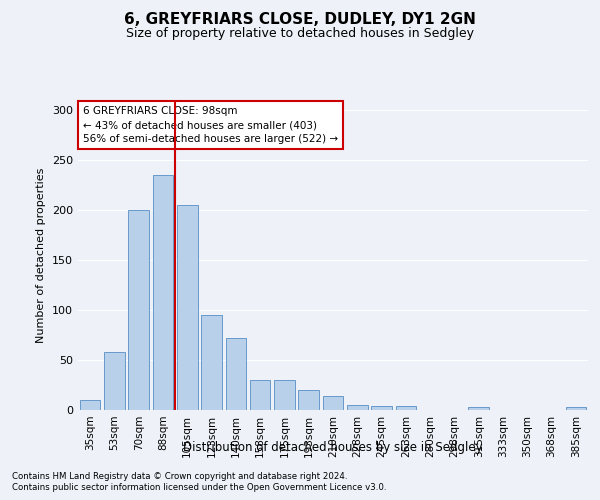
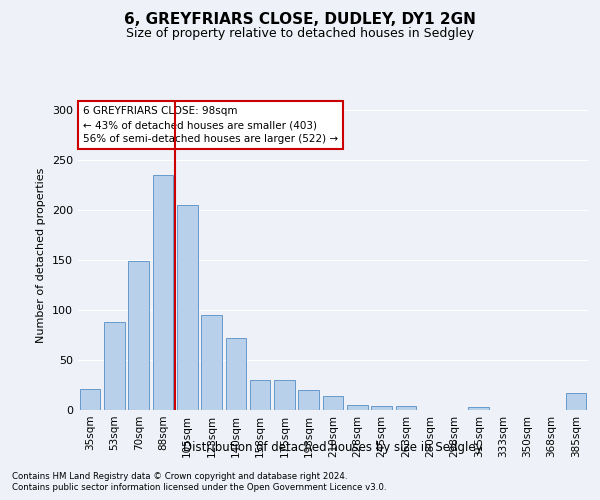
35sqm: 10 -> 21
53sqm: 58 -> 88
70sqm: 200 -> 149
385sqm: 3 -> 17
